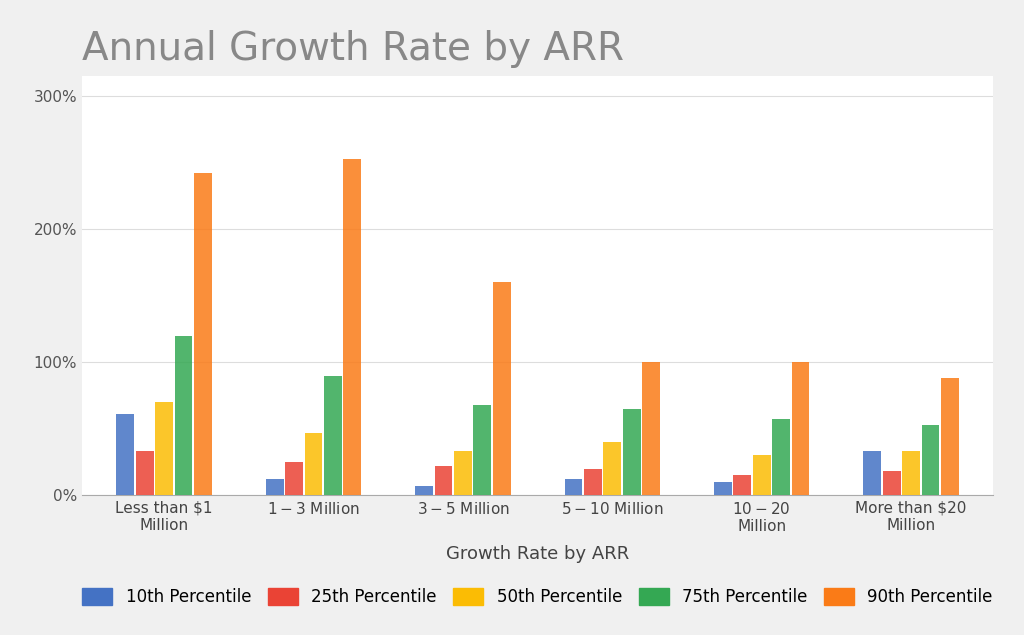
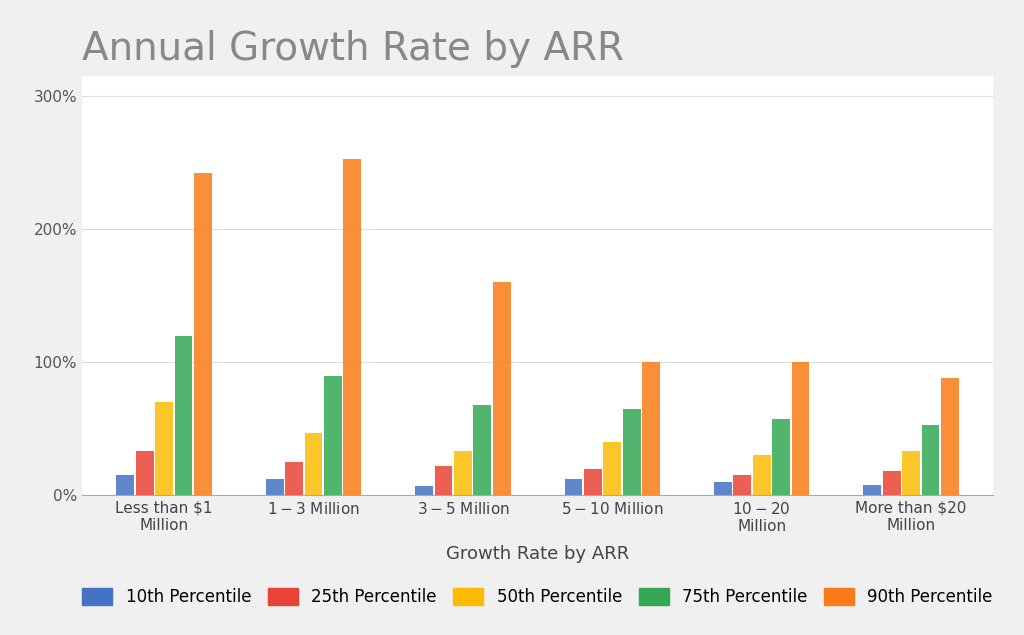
10th Percentile/Less than $1 Million: 61% -> 15%
10th Percentile/More than $20 Million: 33% -> 8%
